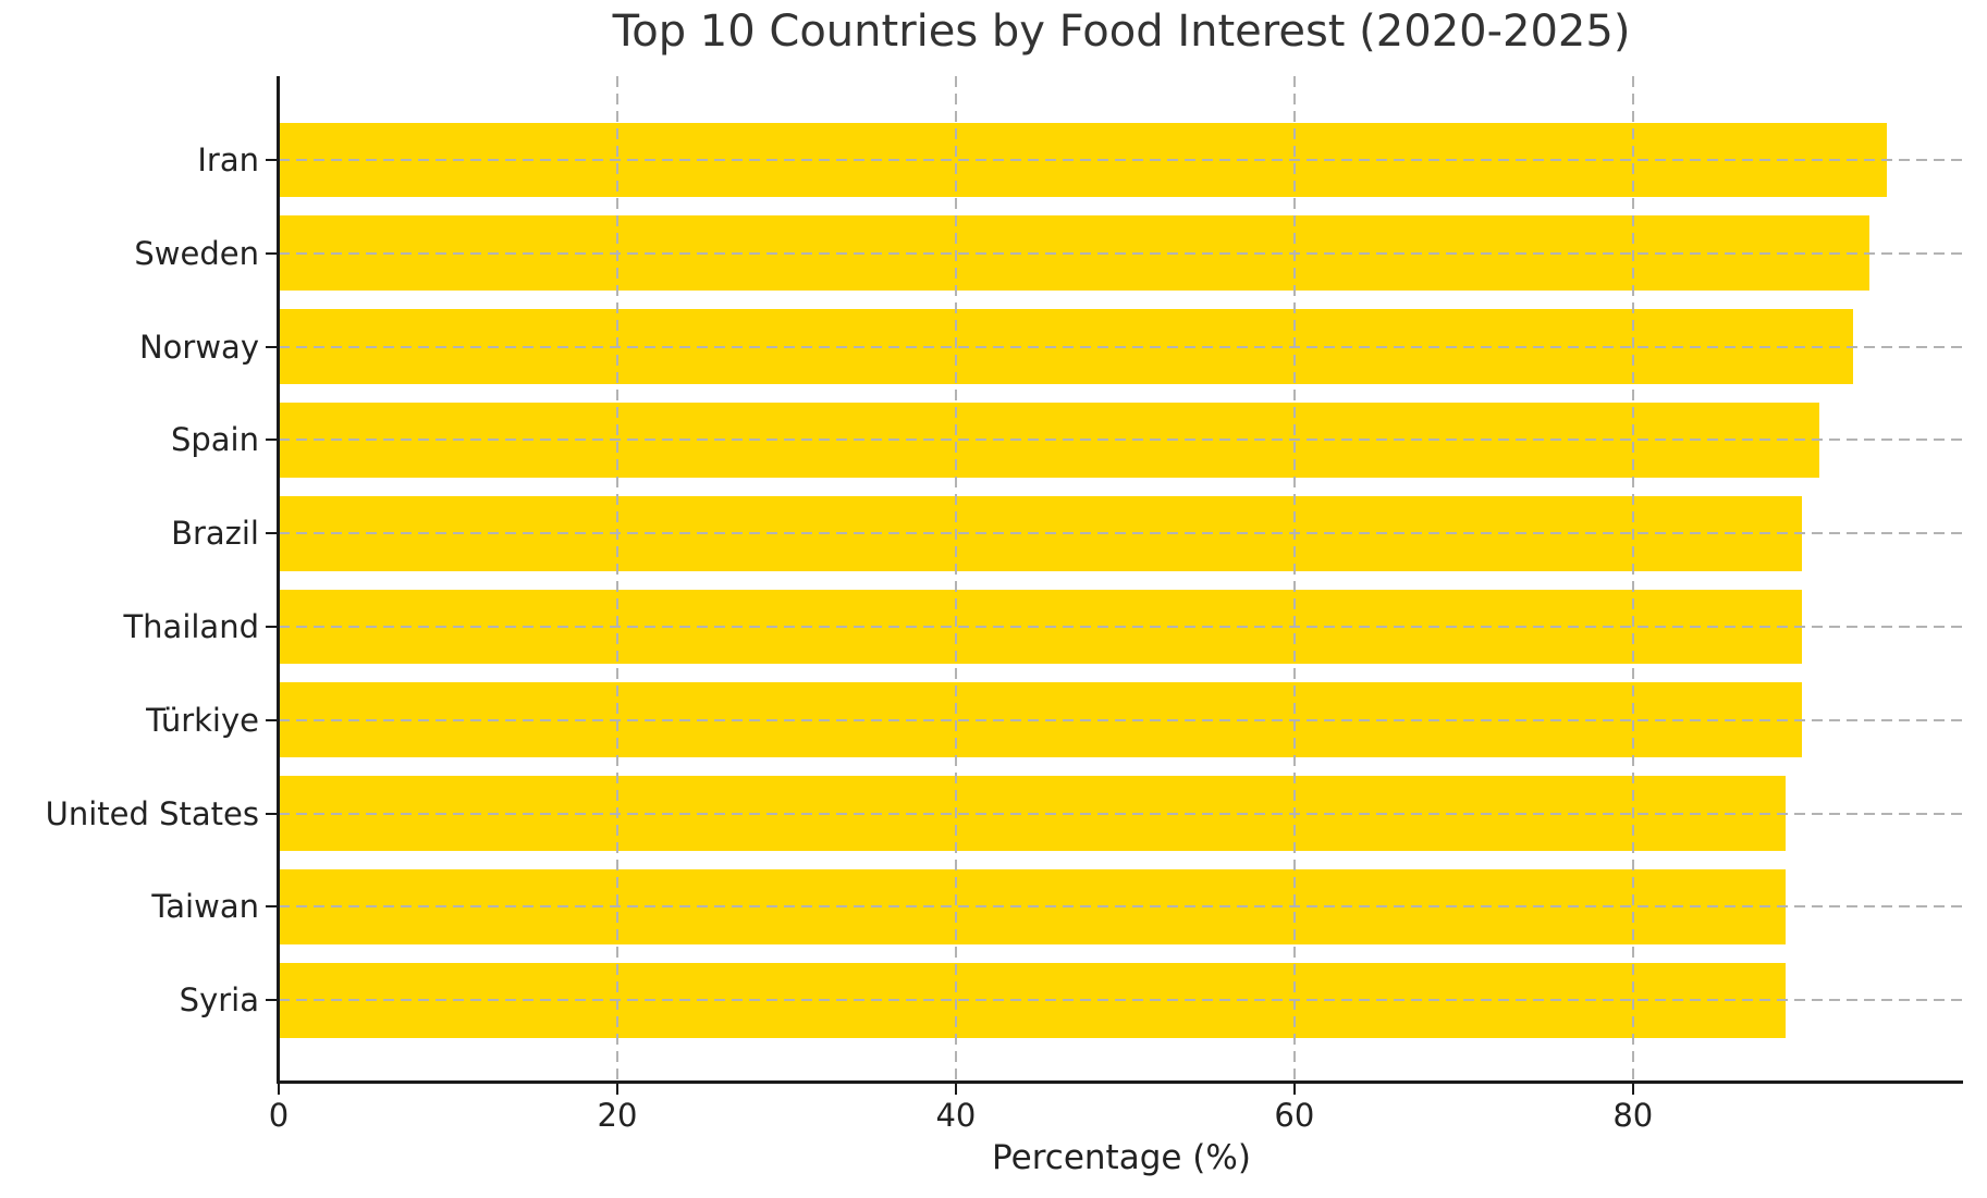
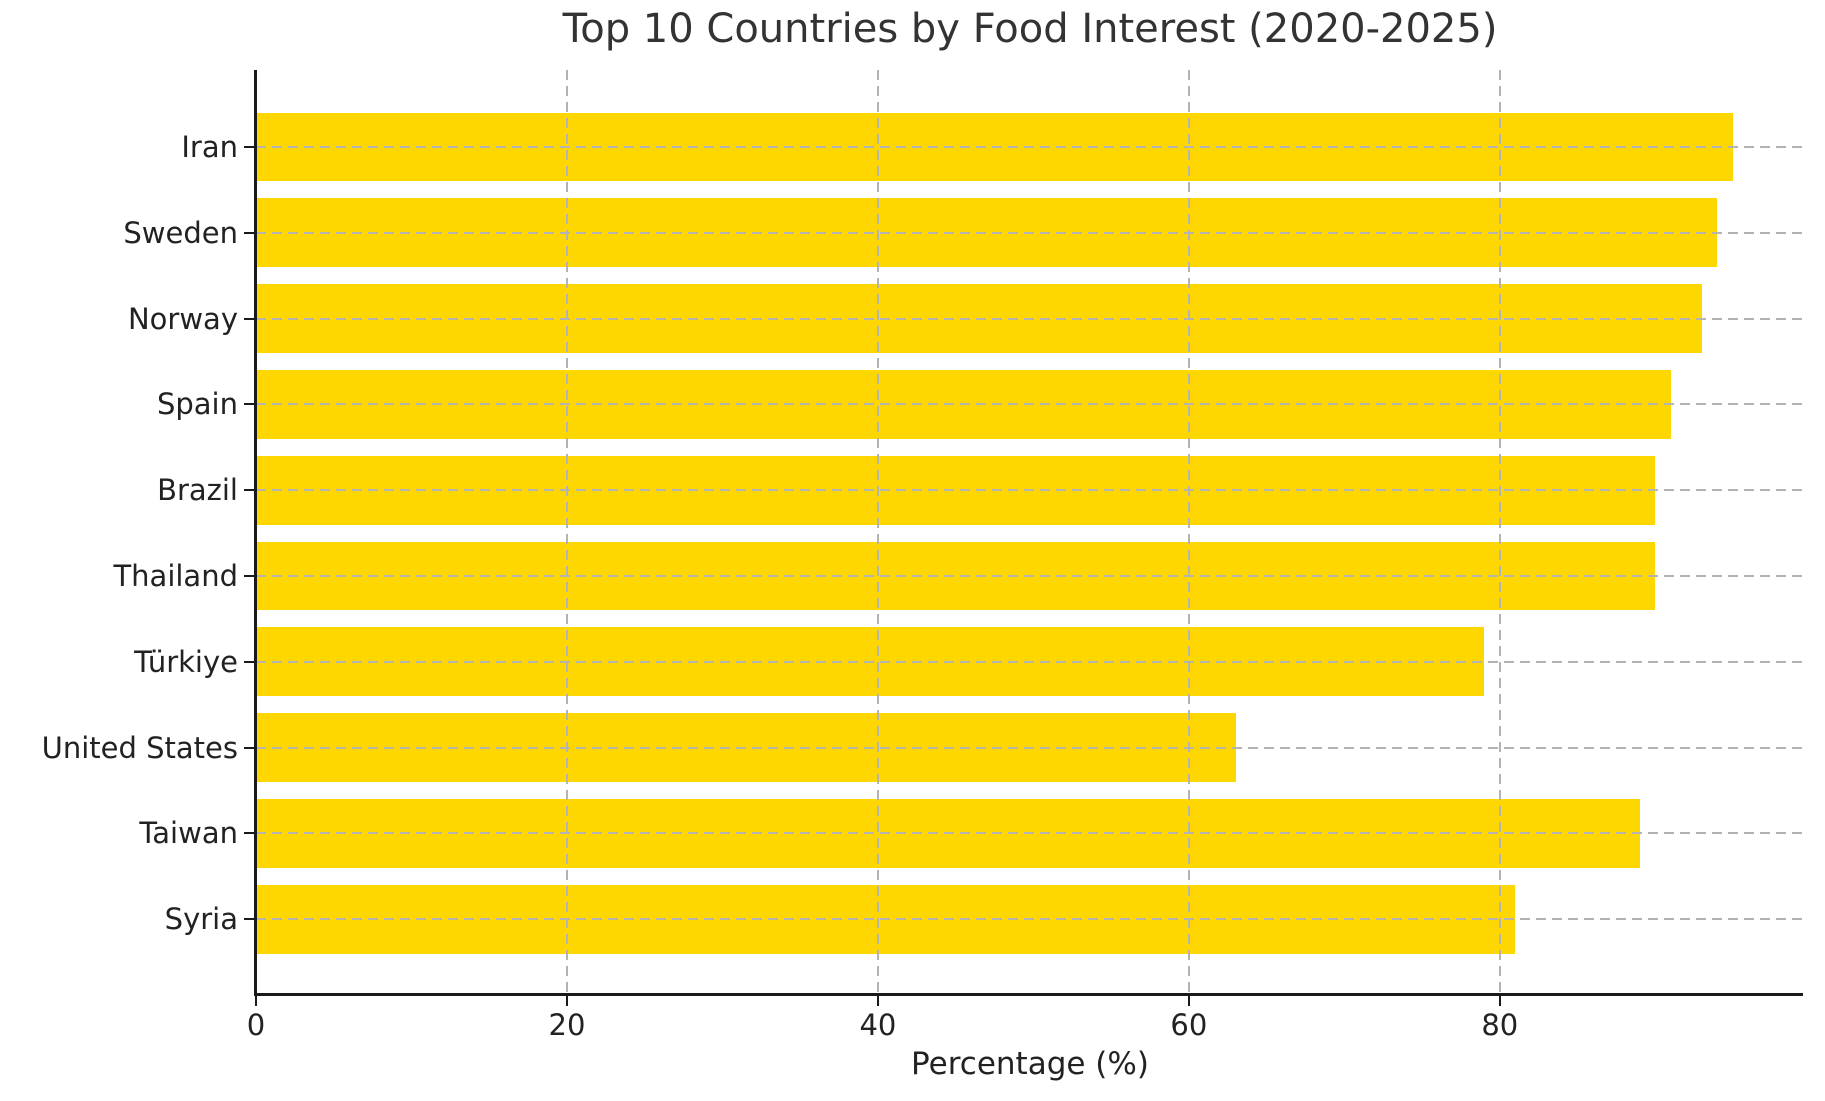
Türkiye: 90 -> 79
United States: 89 -> 63
Syria: 89 -> 81
